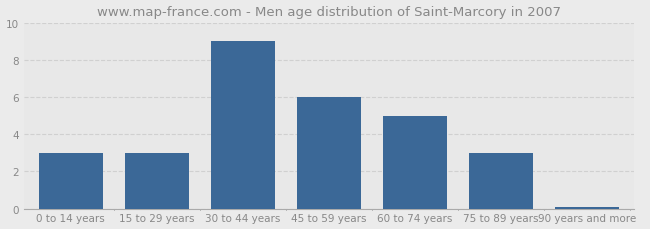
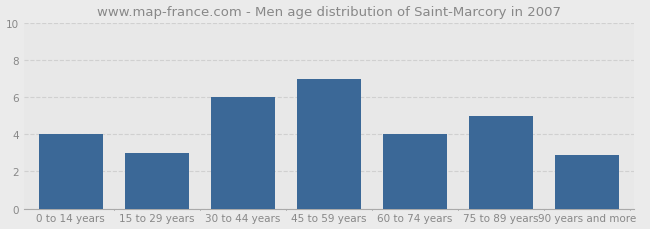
0 to 14 years: 3.0 -> 4.0
30 to 44 years: 9.0 -> 6.0
45 to 59 years: 6.0 -> 7.0
60 to 74 years: 5.0 -> 4.0
75 to 89 years: 3.0 -> 5.0
90 years and more: 0.1 -> 2.9
